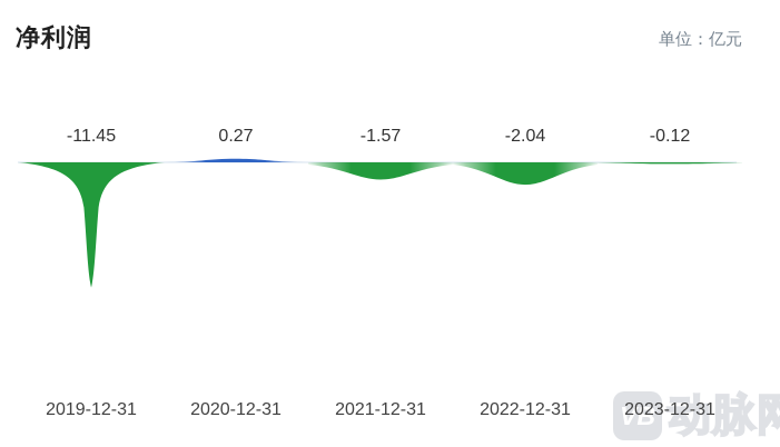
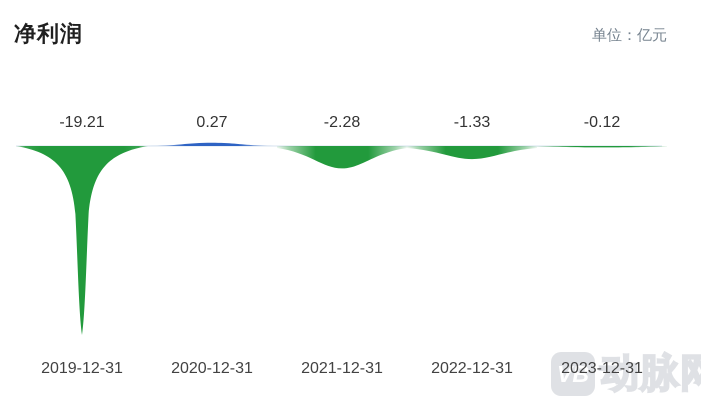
2019-12-31: -11.45 -> -19.21
2021-12-31: -1.57 -> -2.28
2022-12-31: -2.04 -> -1.33
